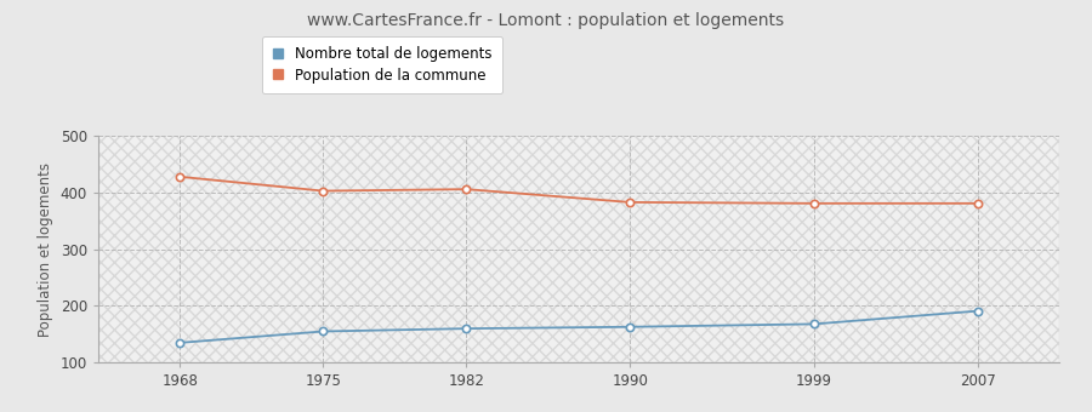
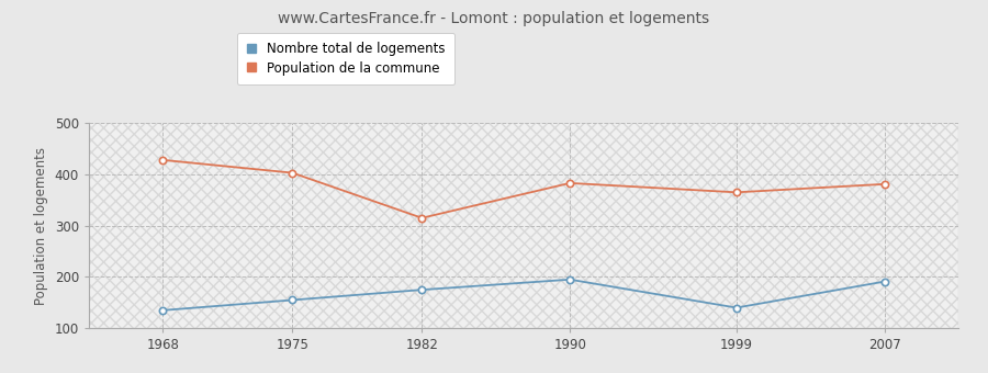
Nombre total de logements/1982: 160 -> 175
Population de la commune/1982: 406 -> 315
Nombre total de logements/1990: 163 -> 195
Nombre total de logements/1999: 168 -> 140
Population de la commune/1999: 381 -> 365
